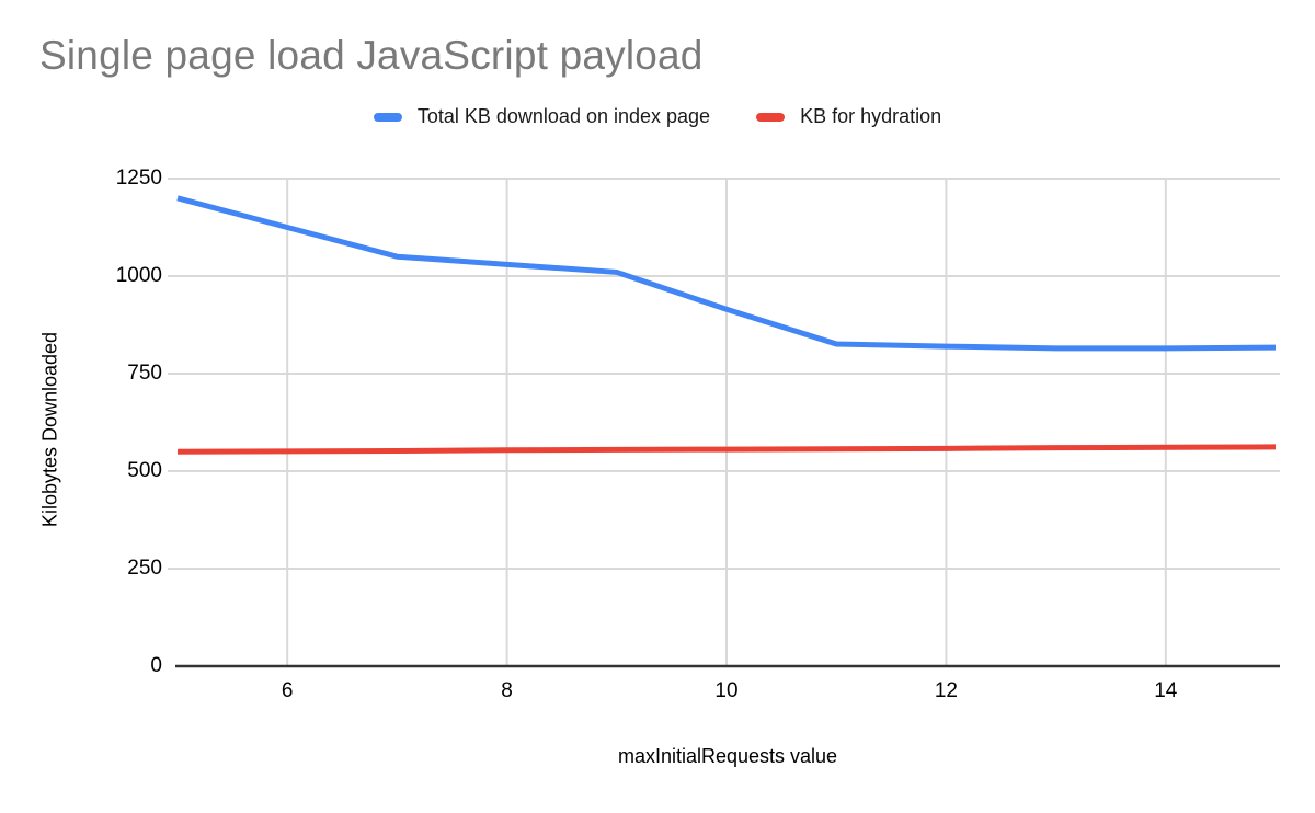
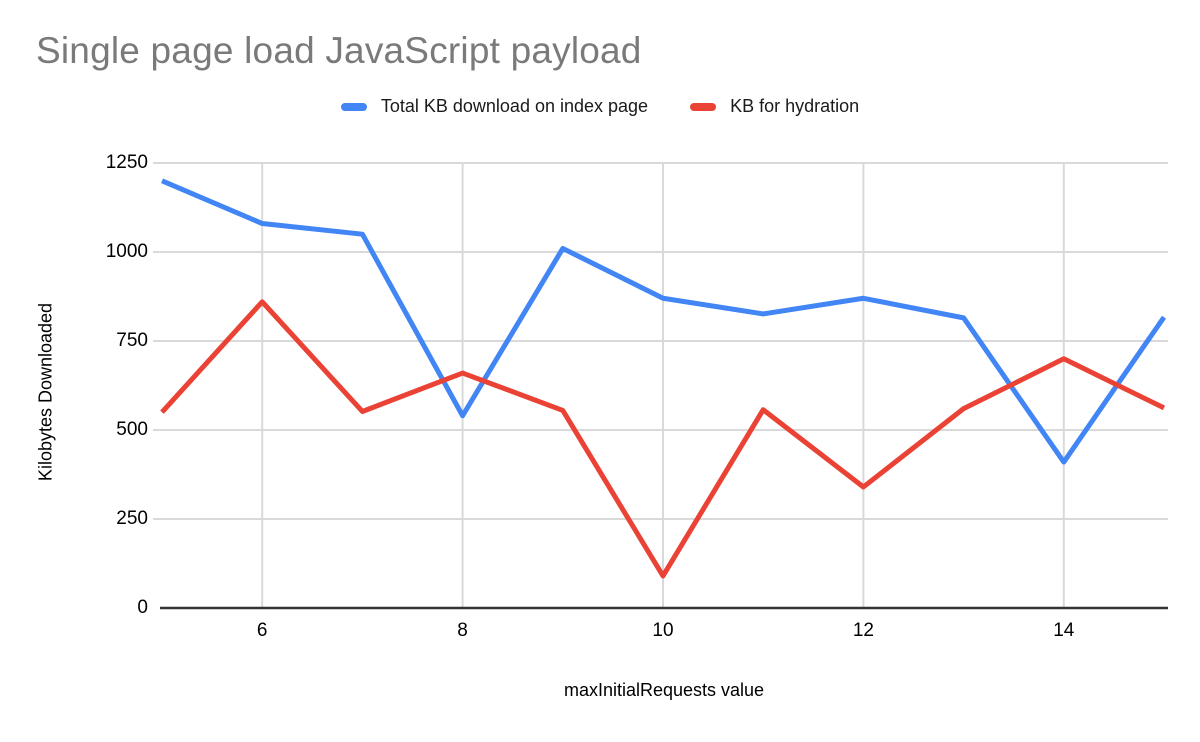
Total KB download on index page/6: 1120 -> 1080
KB for hydration/6: 550 -> 860
Total KB download on index page/8: 1030 -> 540
KB for hydration/8: 550 -> 660
Total KB download on index page/10: 920 -> 870
KB for hydration/10: 560 -> 90
Total KB download on index page/12: 820 -> 870
KB for hydration/12: 560 -> 340
Total KB download on index page/14: 820 -> 410
KB for hydration/14: 560 -> 700
